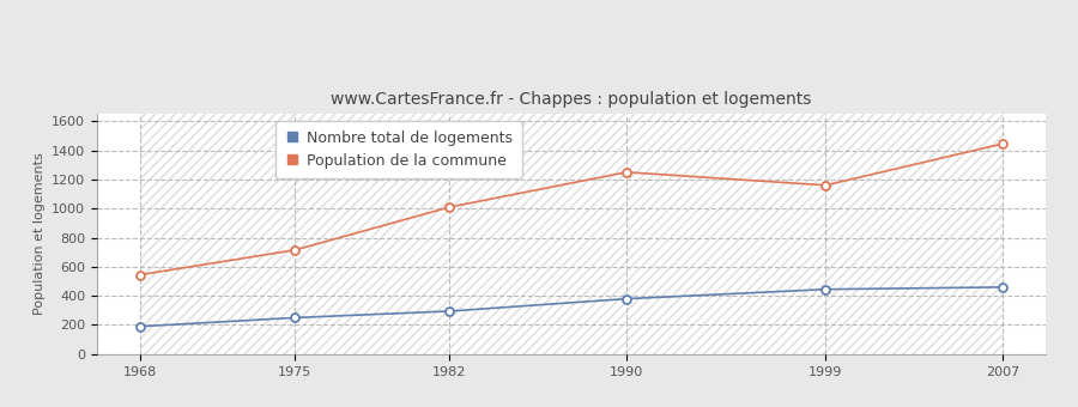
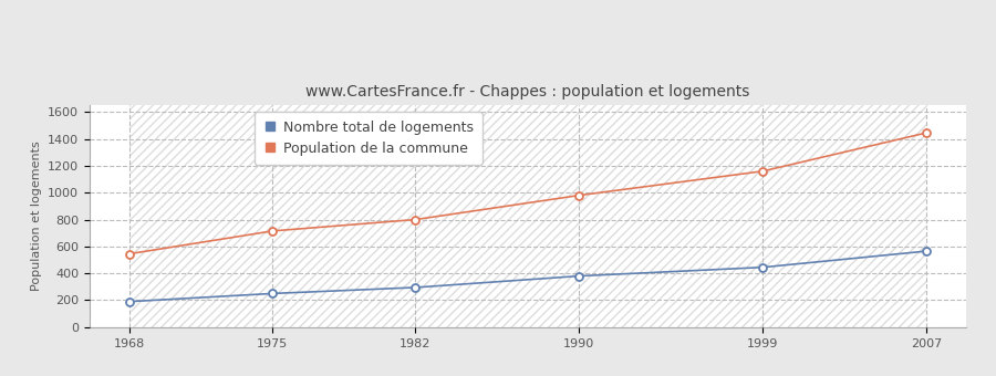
Population de la commune/1982: 1010 -> 800
Population de la commune/1990: 1250 -> 980
Nombre total de logements/2007: 460 -> 560
